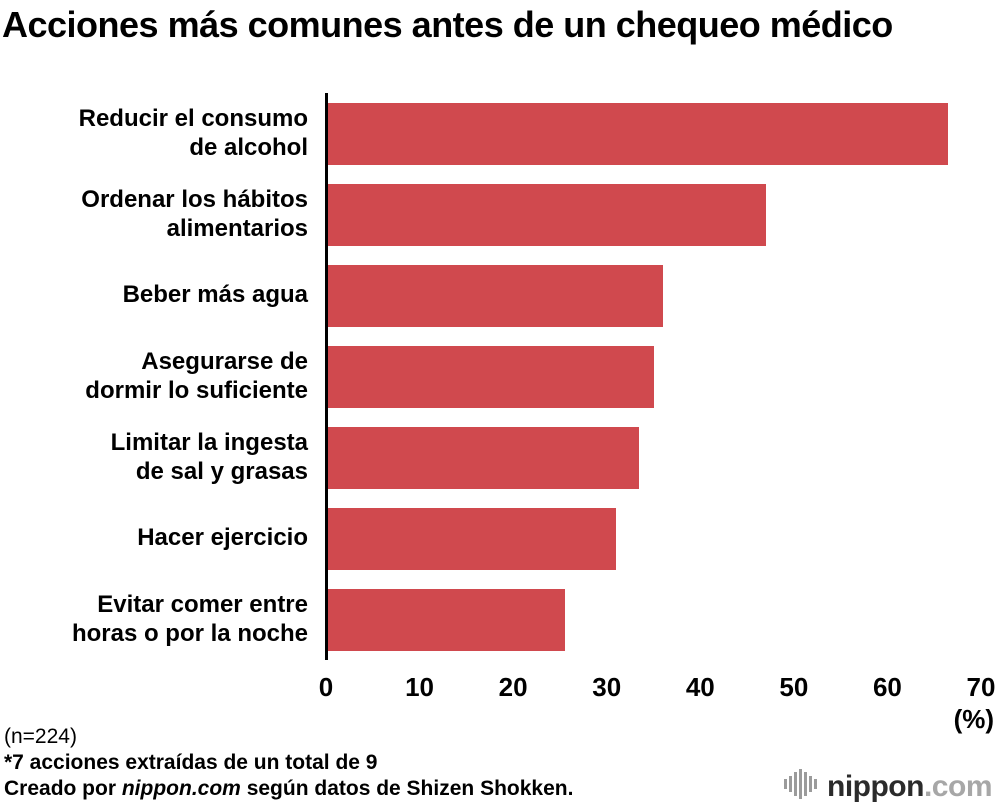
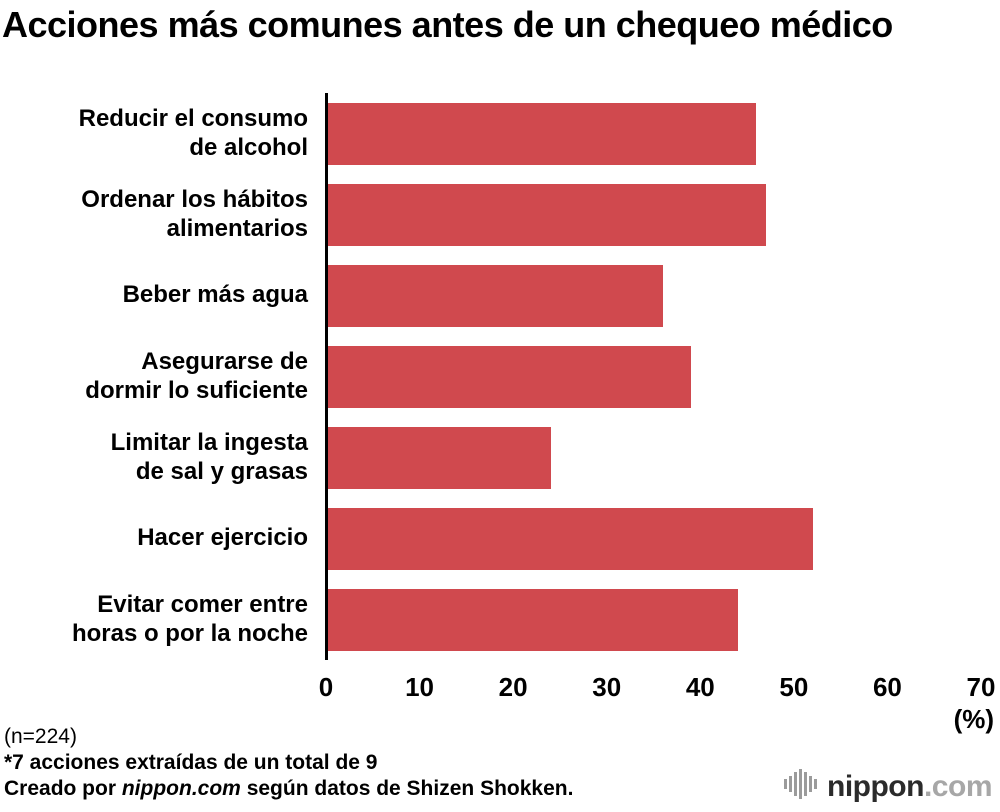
Reducir el consumo de alcohol: 66 -> 46
Asegurarse de dormir lo suficiente: 35 -> 39
Limitar la ingesta de sal y grasas: 34 -> 24
Hacer ejercicio: 31 -> 52
Evitar comer entre horas o por la noche: 26 -> 44
